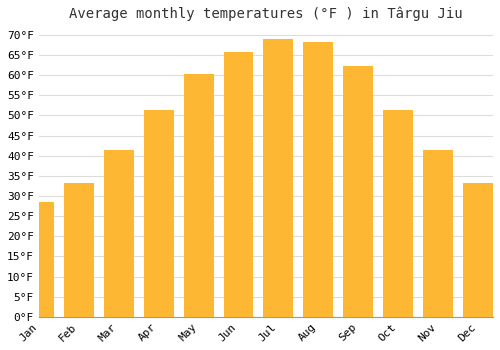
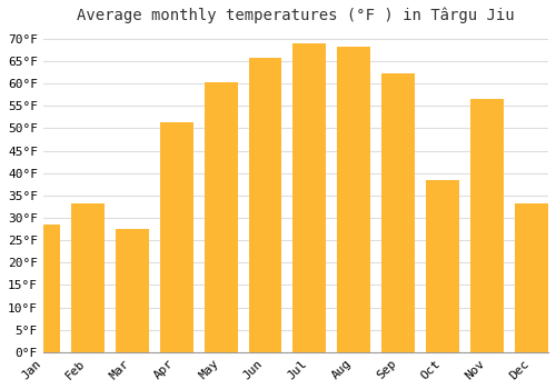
Mar: 41.5°F -> 27.5°F
Oct: 51.4°F -> 38.5°F
Nov: 41.5°F -> 56.5°F
